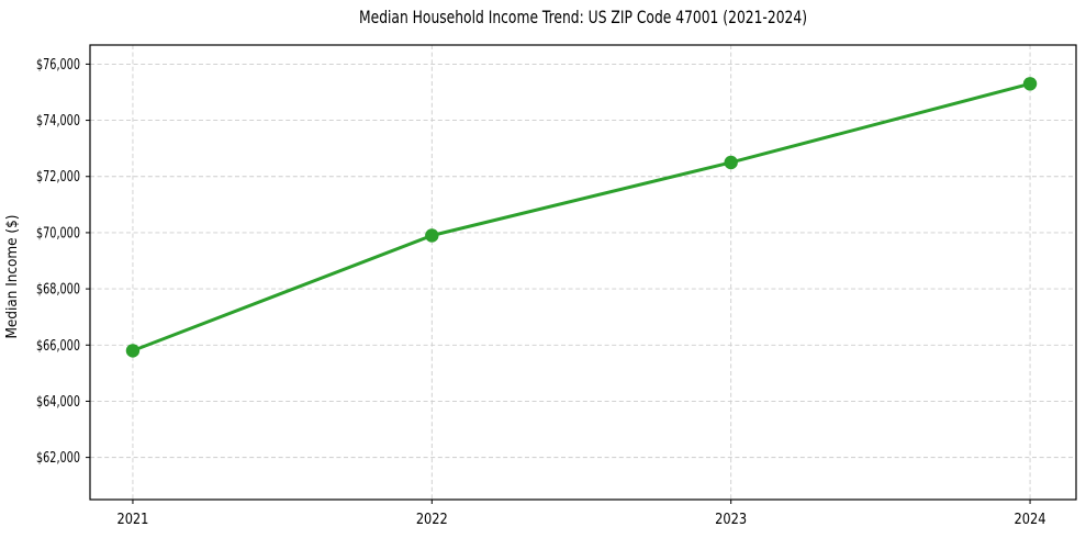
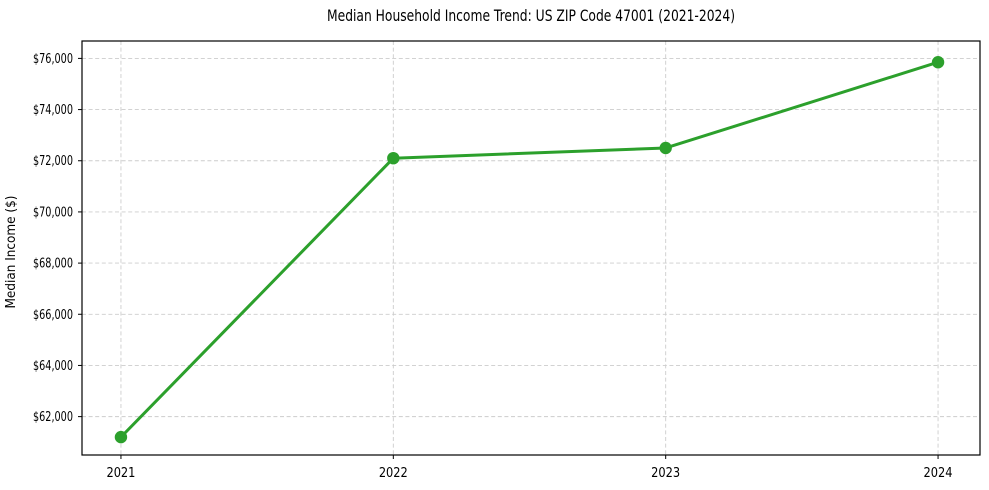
2021: $65800 -> $61200
2022: $69900 -> $72100
2024: $75300 -> $75800
